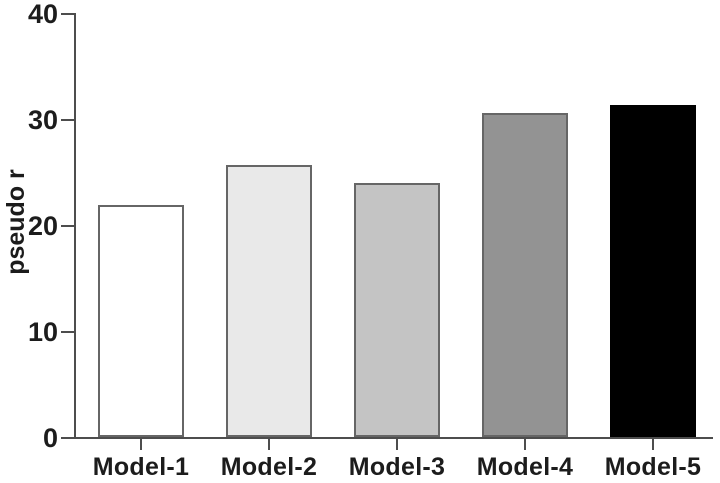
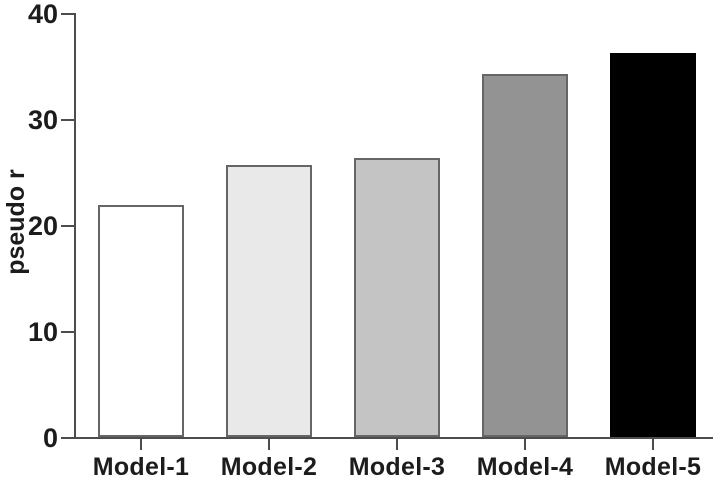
Model-3: 24.1 -> 26.4
Model-4: 30.7 -> 34.3
Model-5: 31.4 -> 36.3
